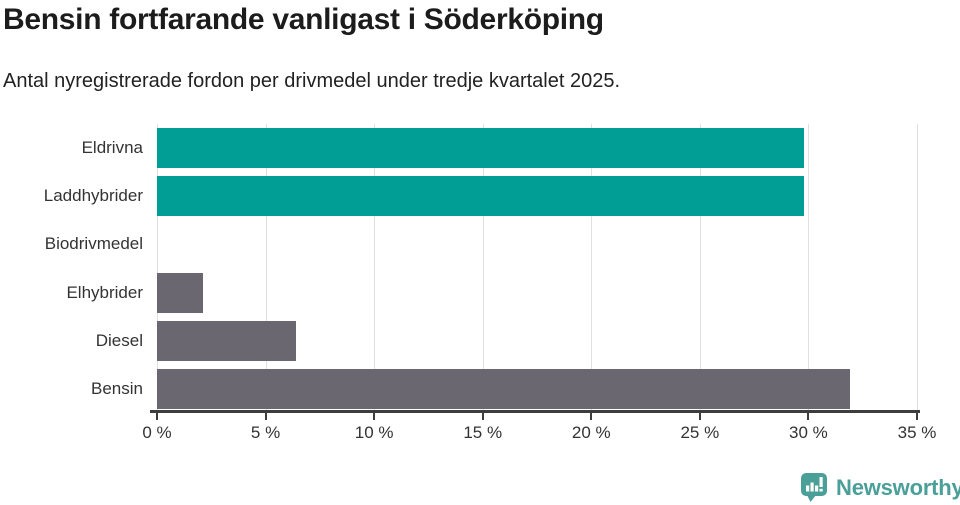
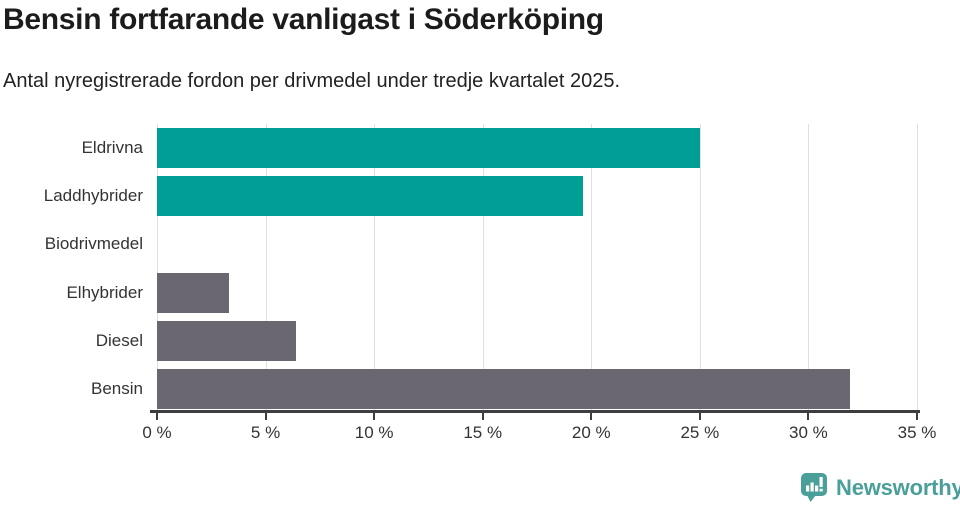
Eldrivna: 29.8% -> 25.0%
Laddhybrider: 29.8% -> 19.6%
Elhybrider: 2.1% -> 3.3%
